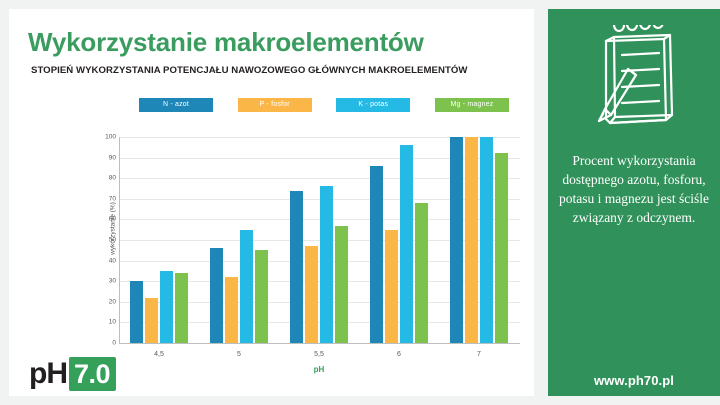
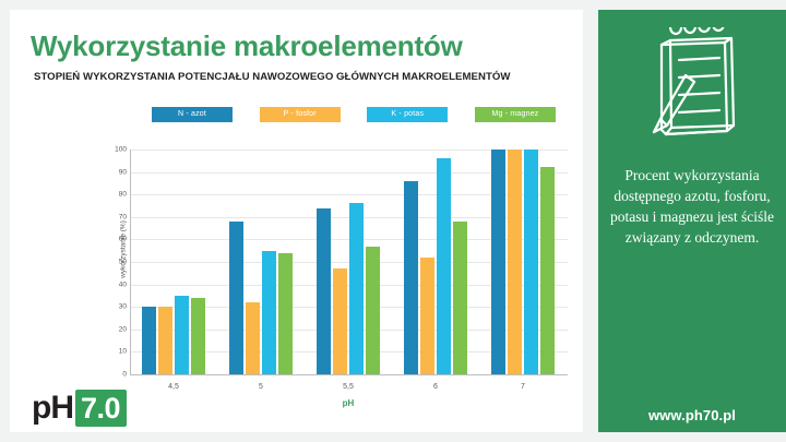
P - fosfor/4,5: 22 -> 30
N - azot/5: 46 -> 68
Mg - magnez/5: 45 -> 54
P - fosfor/6: 55 -> 52
